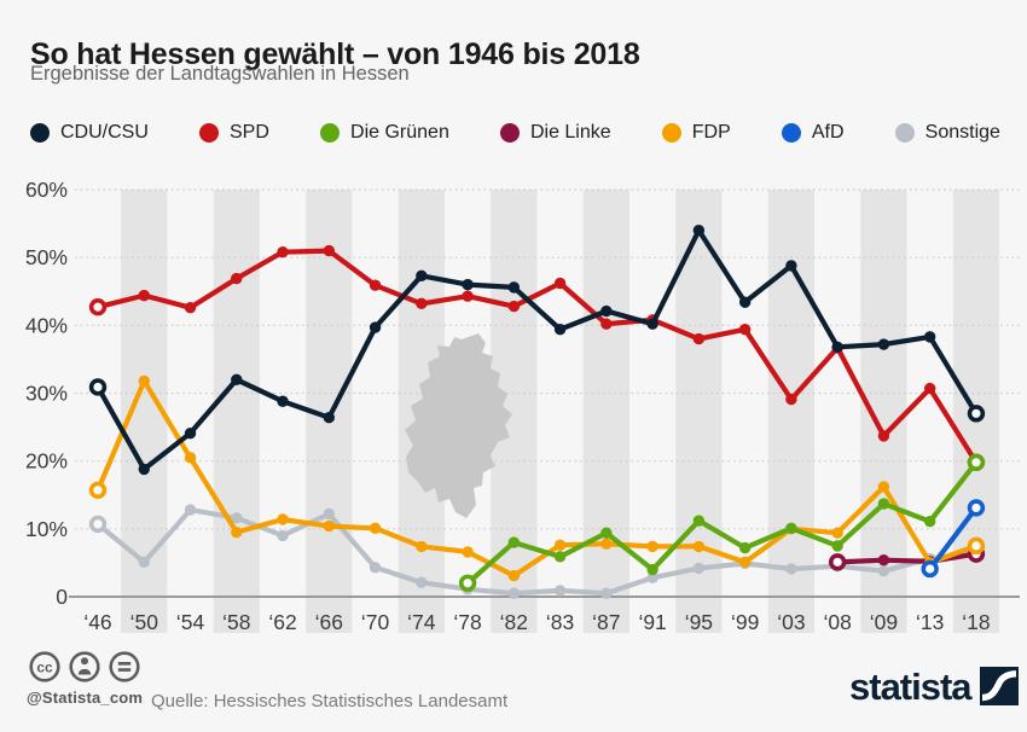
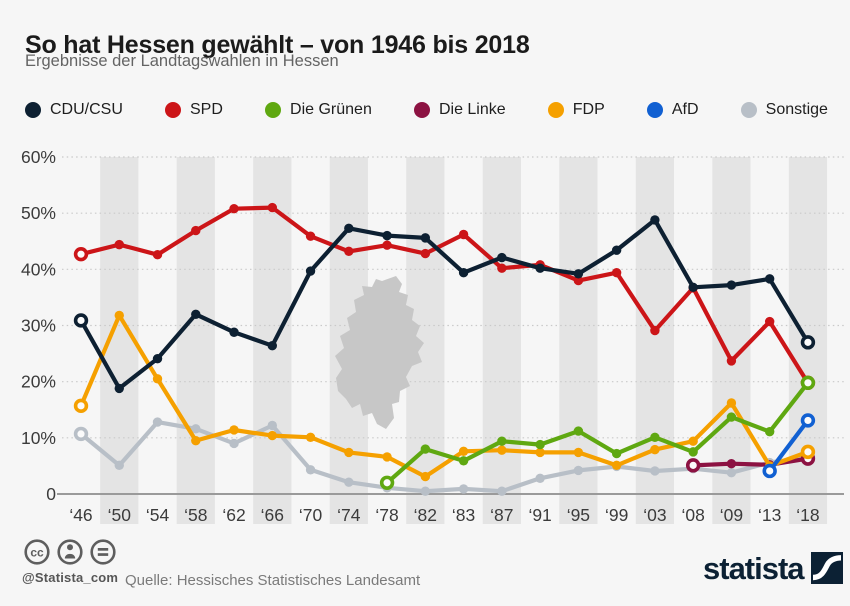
Die Grünen/‘91: 4% -> 9%
CDU/CSU/‘95: 54% -> 39%
FDP/‘03: 10% -> 8%
